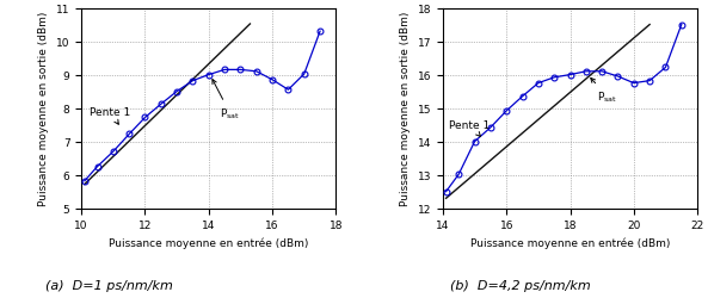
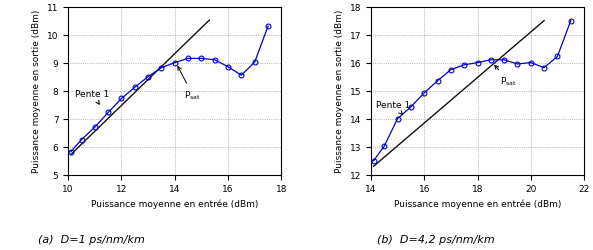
20: 15.75 -> 16.00
